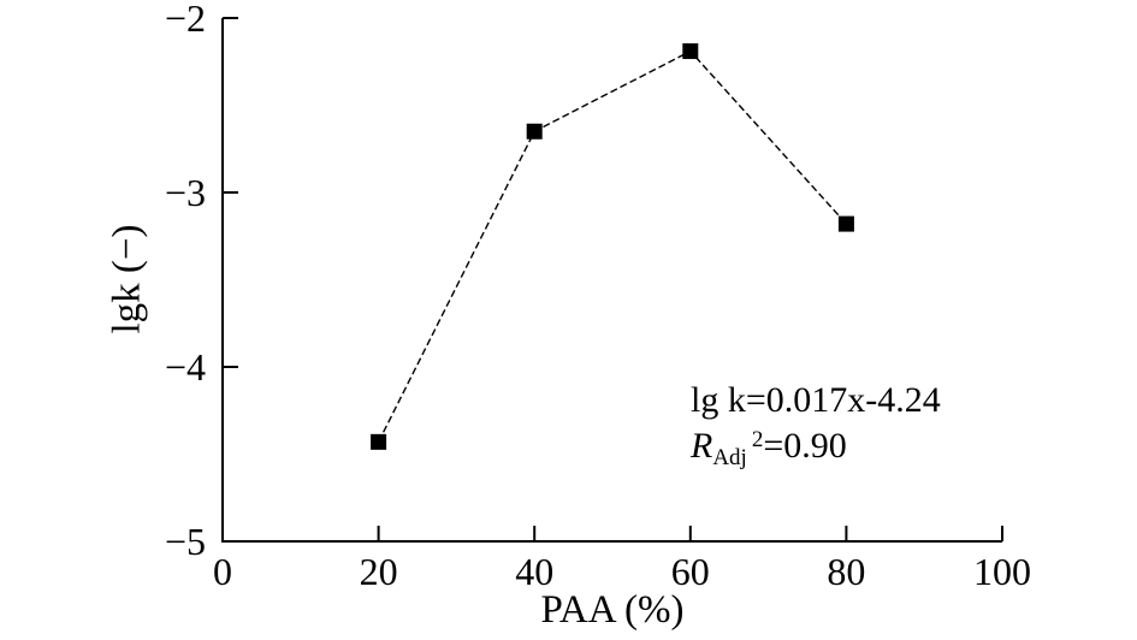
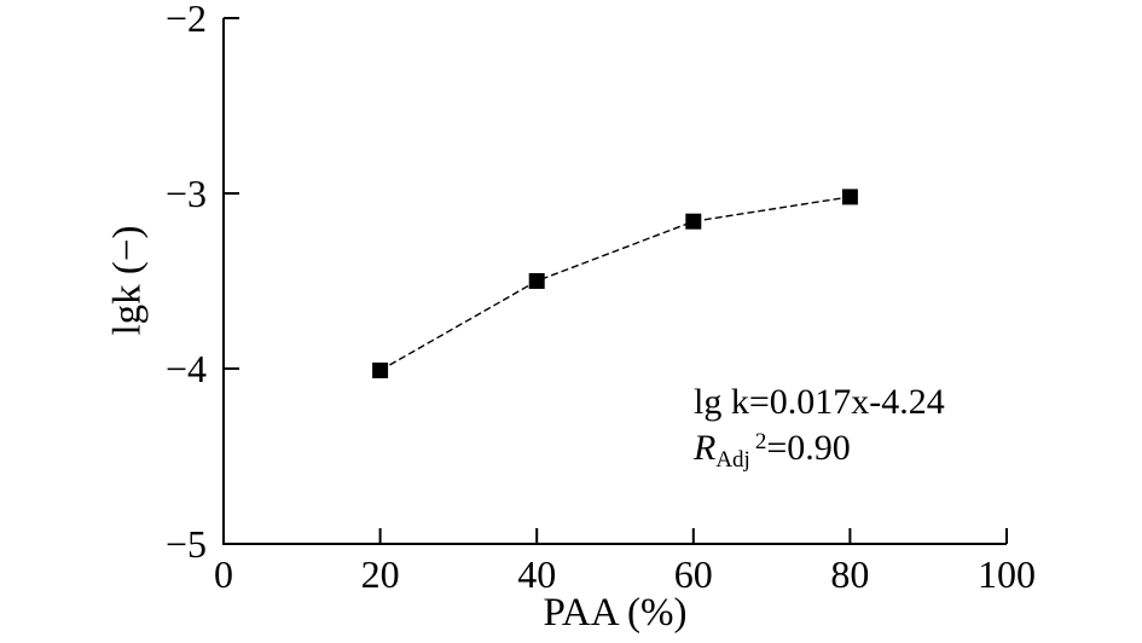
20: -4.43 -> -4.01
40: -2.65 -> -3.50
60: -2.19 -> -3.16
80: -3.18 -> -3.02
